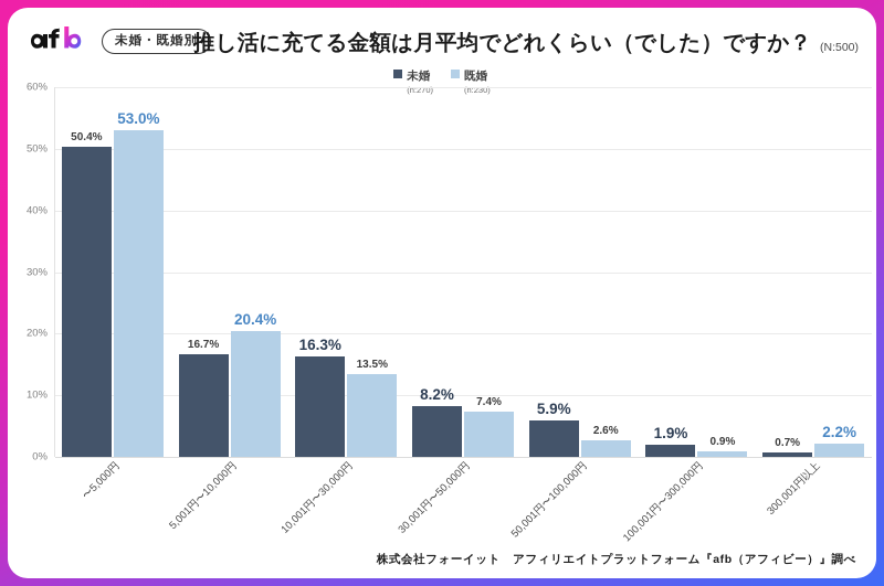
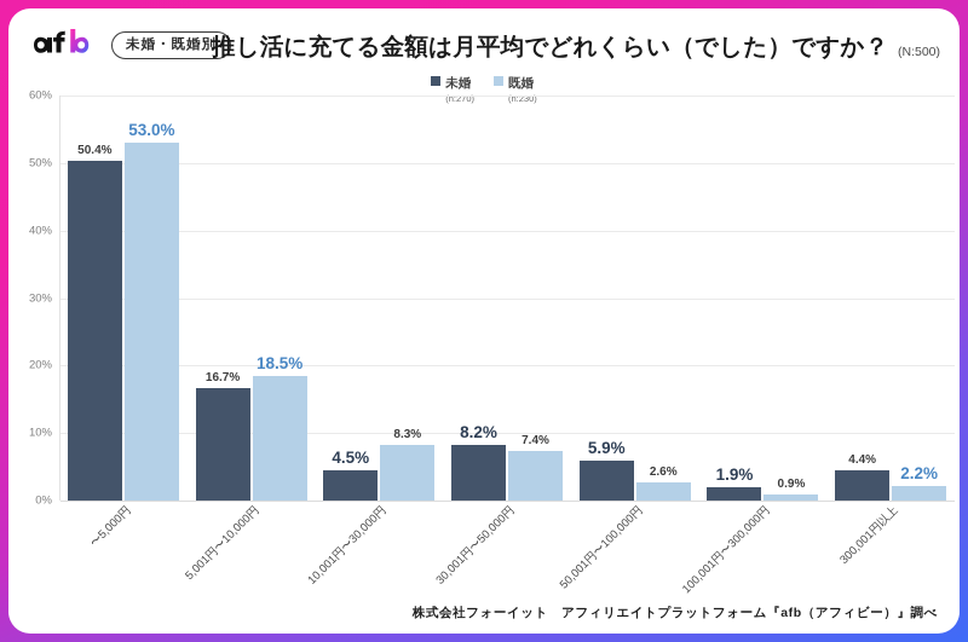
既婚/5,001円〜10,000円: 20.4% -> 18.5%
未婚/10,001円〜30,000円: 16.3% -> 4.5%
既婚/10,001円〜30,000円: 13.5% -> 8.3%
未婚/300,001円以上: 0.7% -> 4.4%
